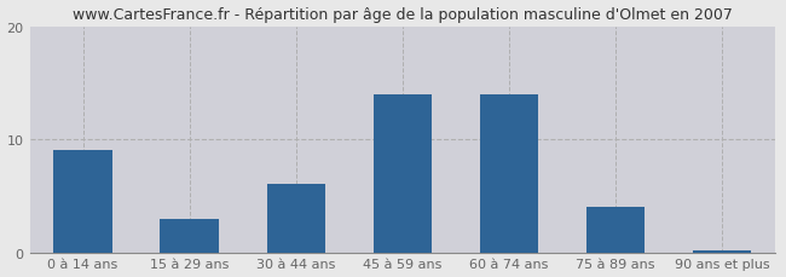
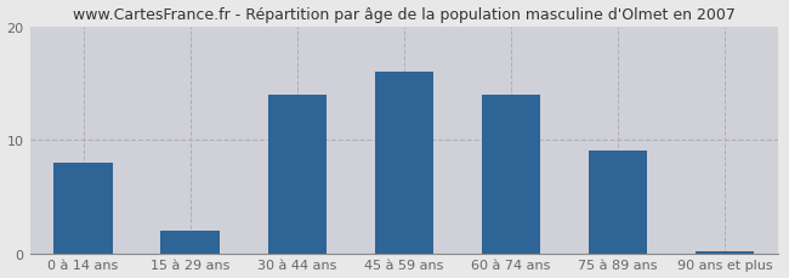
0 à 14 ans: 9.0 -> 8.0
15 à 29 ans: 3.0 -> 2.0
30 à 44 ans: 6.0 -> 14.0
45 à 59 ans: 14.0 -> 16.0
75 à 89 ans: 4.0 -> 9.0
